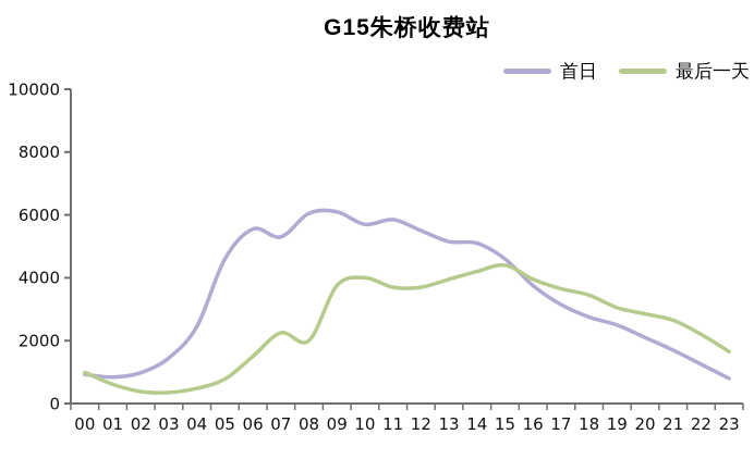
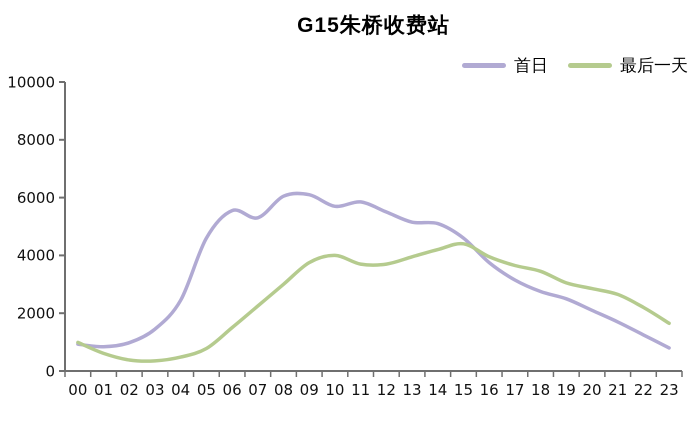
最后一天/08: 2000 -> 3000
